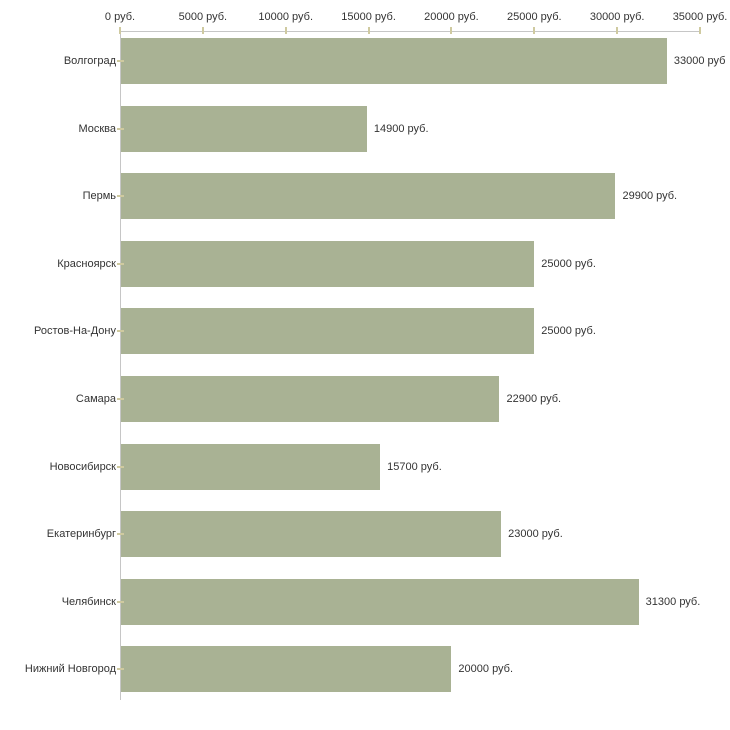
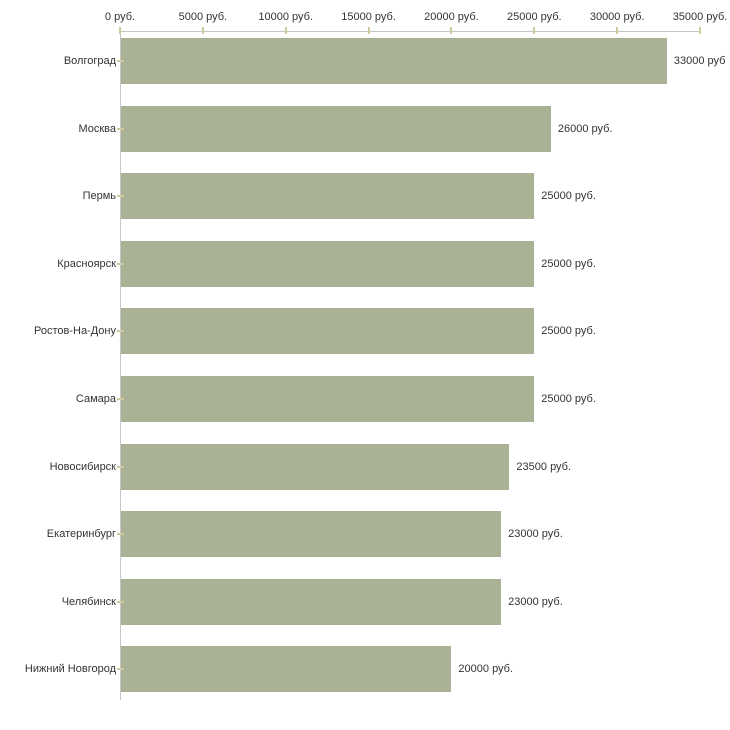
Москва: 14900 -> 26000
Пермь: 29900 -> 25000
Самара: 22900 -> 25000
Новосибирск: 15700 -> 23500
Челябинск: 31300 -> 23000
